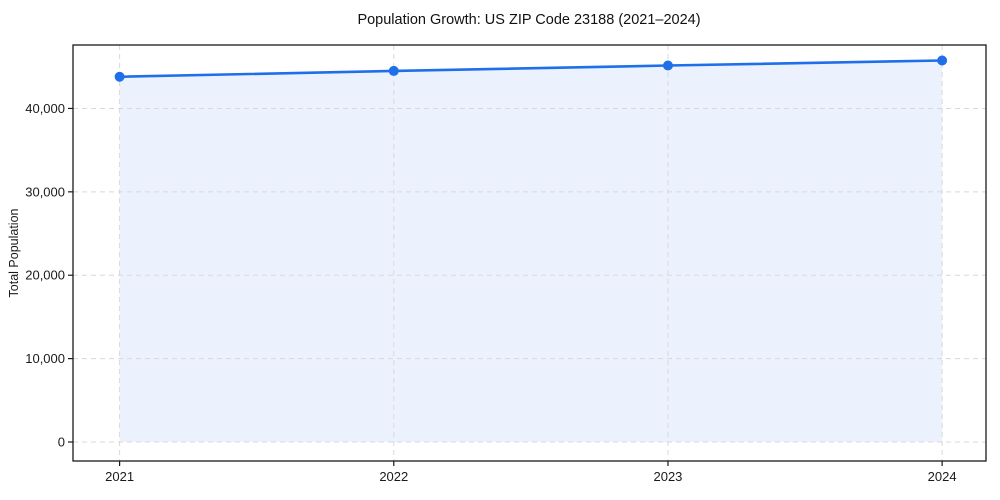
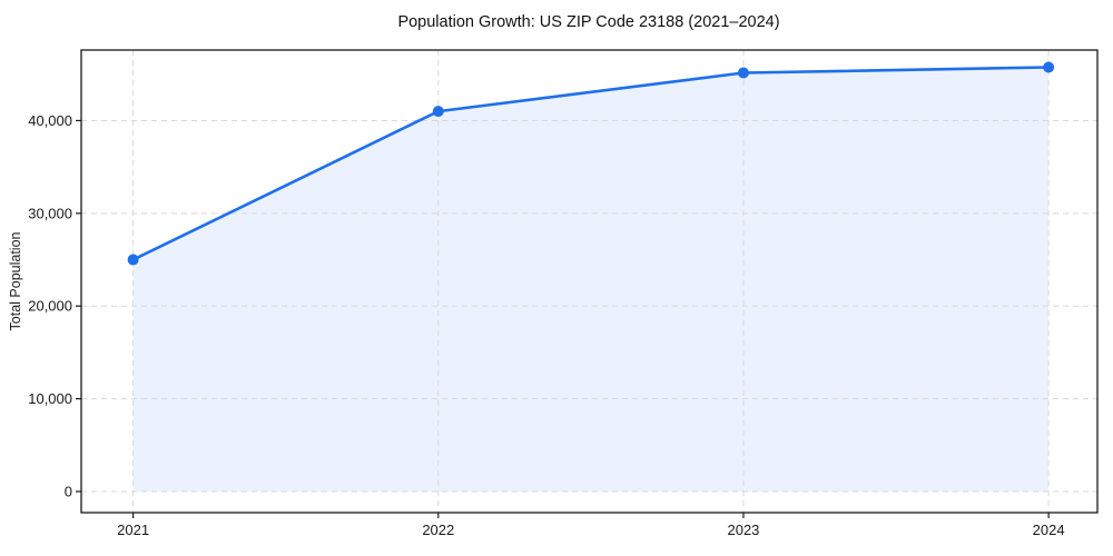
2021: 44000 -> 25000
2022: 44000 -> 41000
